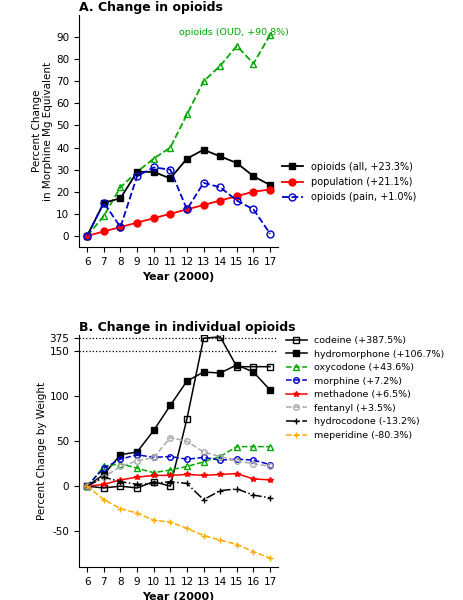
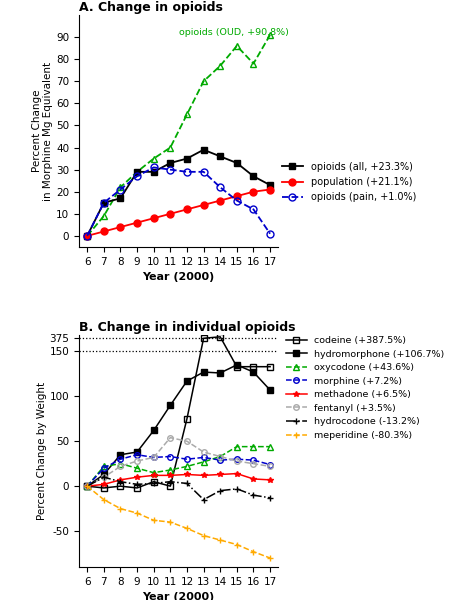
A. Change in opioids/opioids (pain, +1.0%)/8: 4 -> 21
A. Change in opioids/opioids (all, +23.3%)/11: 26 -> 33
A. Change in opioids/opioids (pain, +1.0%)/12: 12 -> 29
A. Change in opioids/opioids (pain, +1.0%)/13: 24 -> 29
